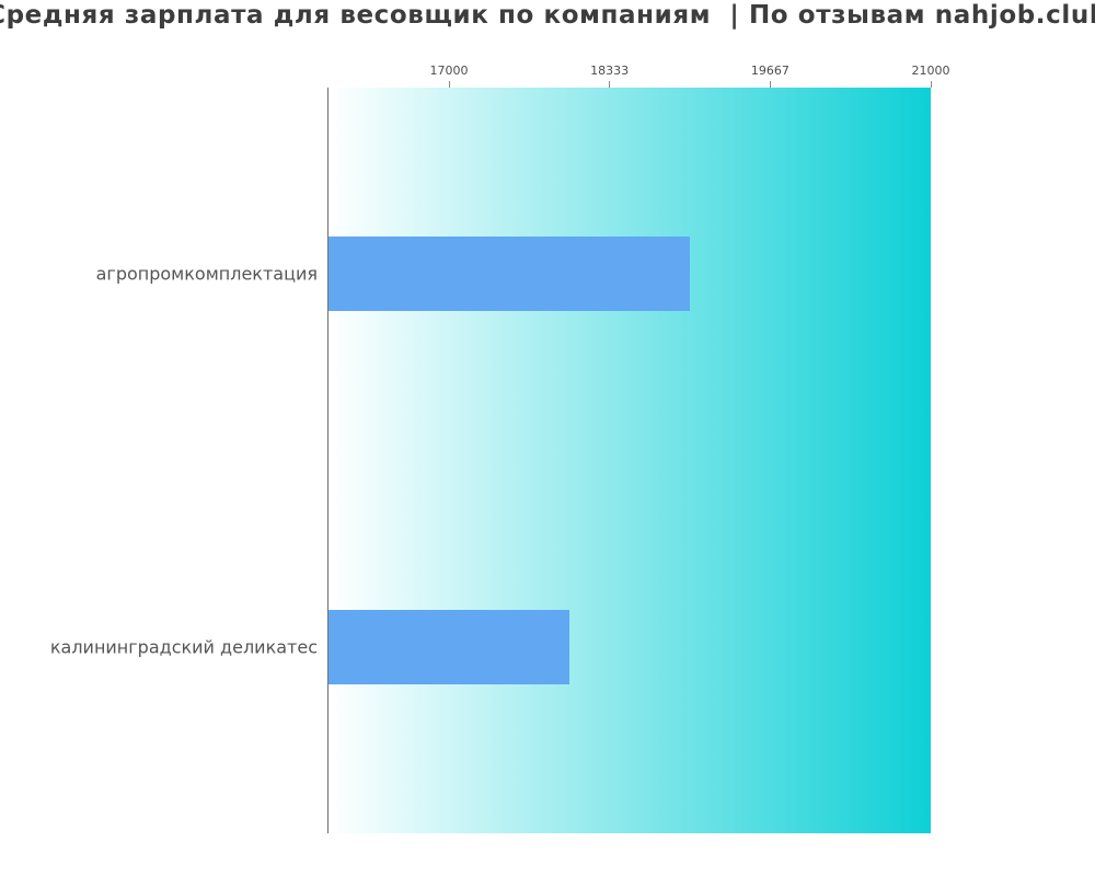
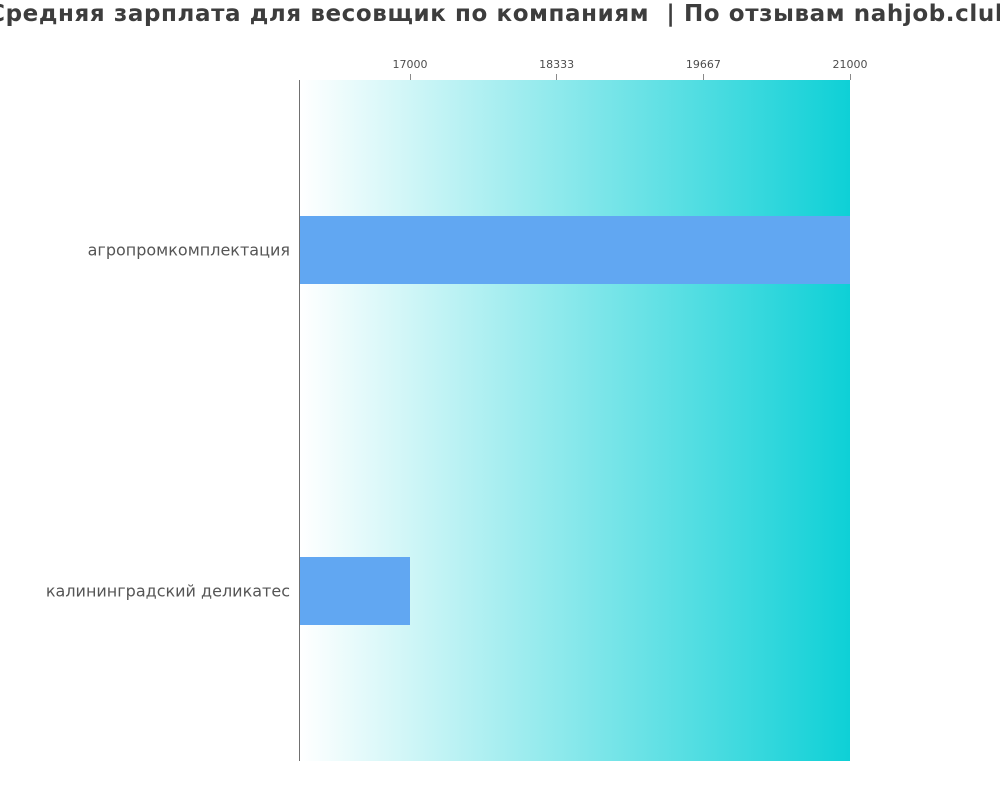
агропромкомплектация: 19000 -> 21000
калининградский деликатес: 18000 -> 17000
